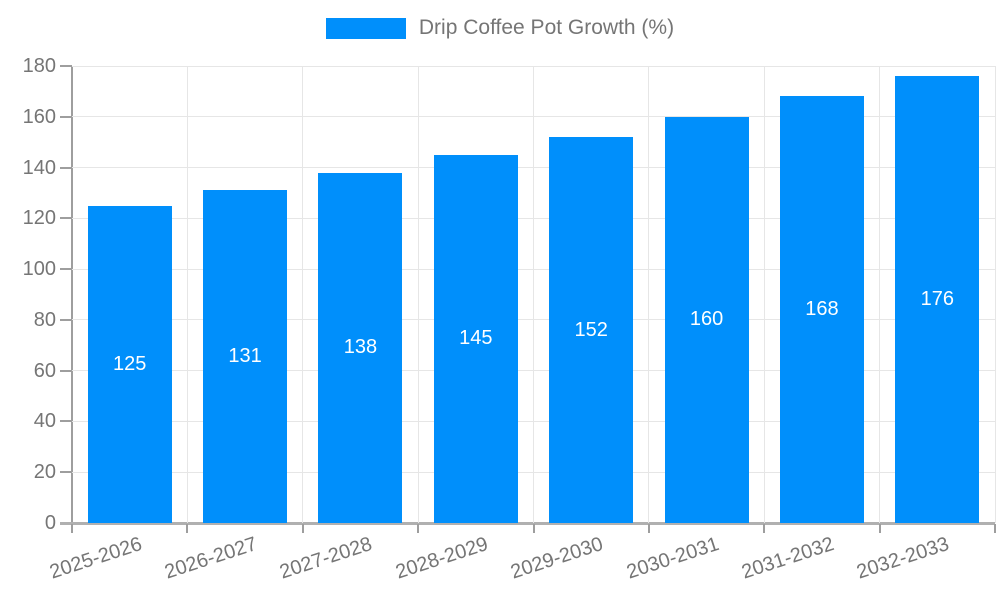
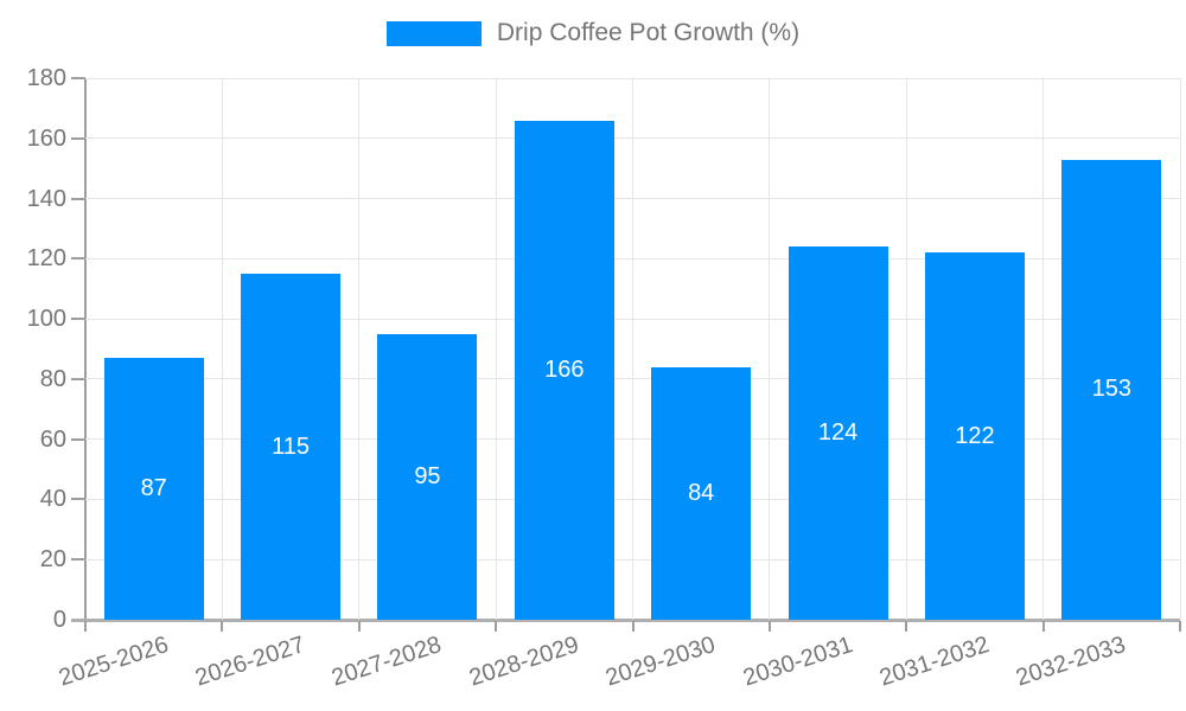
2025-2026: 125 -> 87
2026-2027: 131 -> 115
2027-2028: 138 -> 95
2028-2029: 145 -> 166
2029-2030: 152 -> 84
2030-2031: 160 -> 124
2031-2032: 168 -> 122
2032-2033: 176 -> 153
